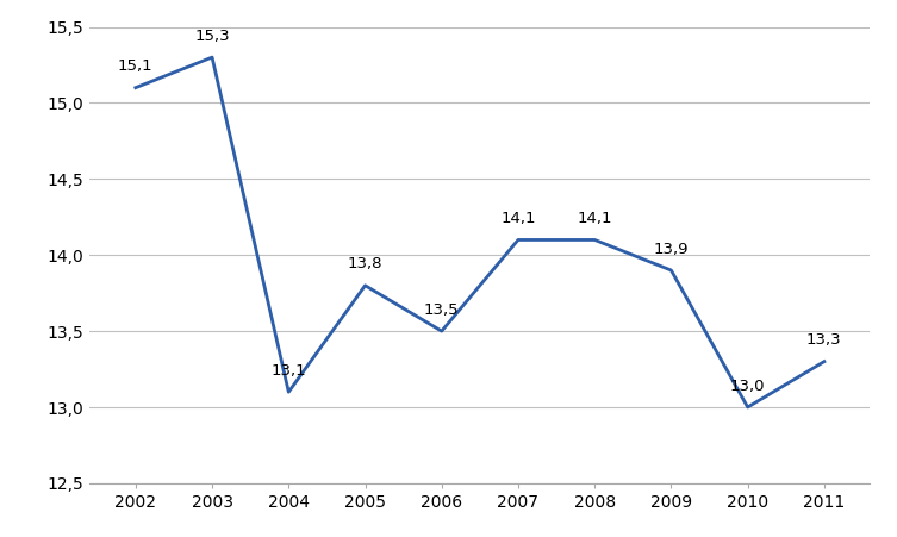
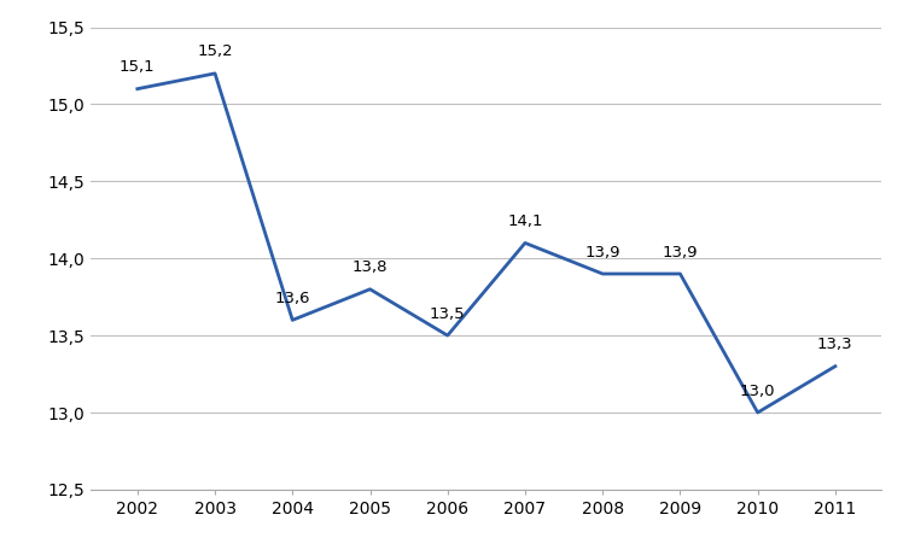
2003: 15,3 -> 15,2
2004: 13,1 -> 13,6
2008: 14,1 -> 13,9
